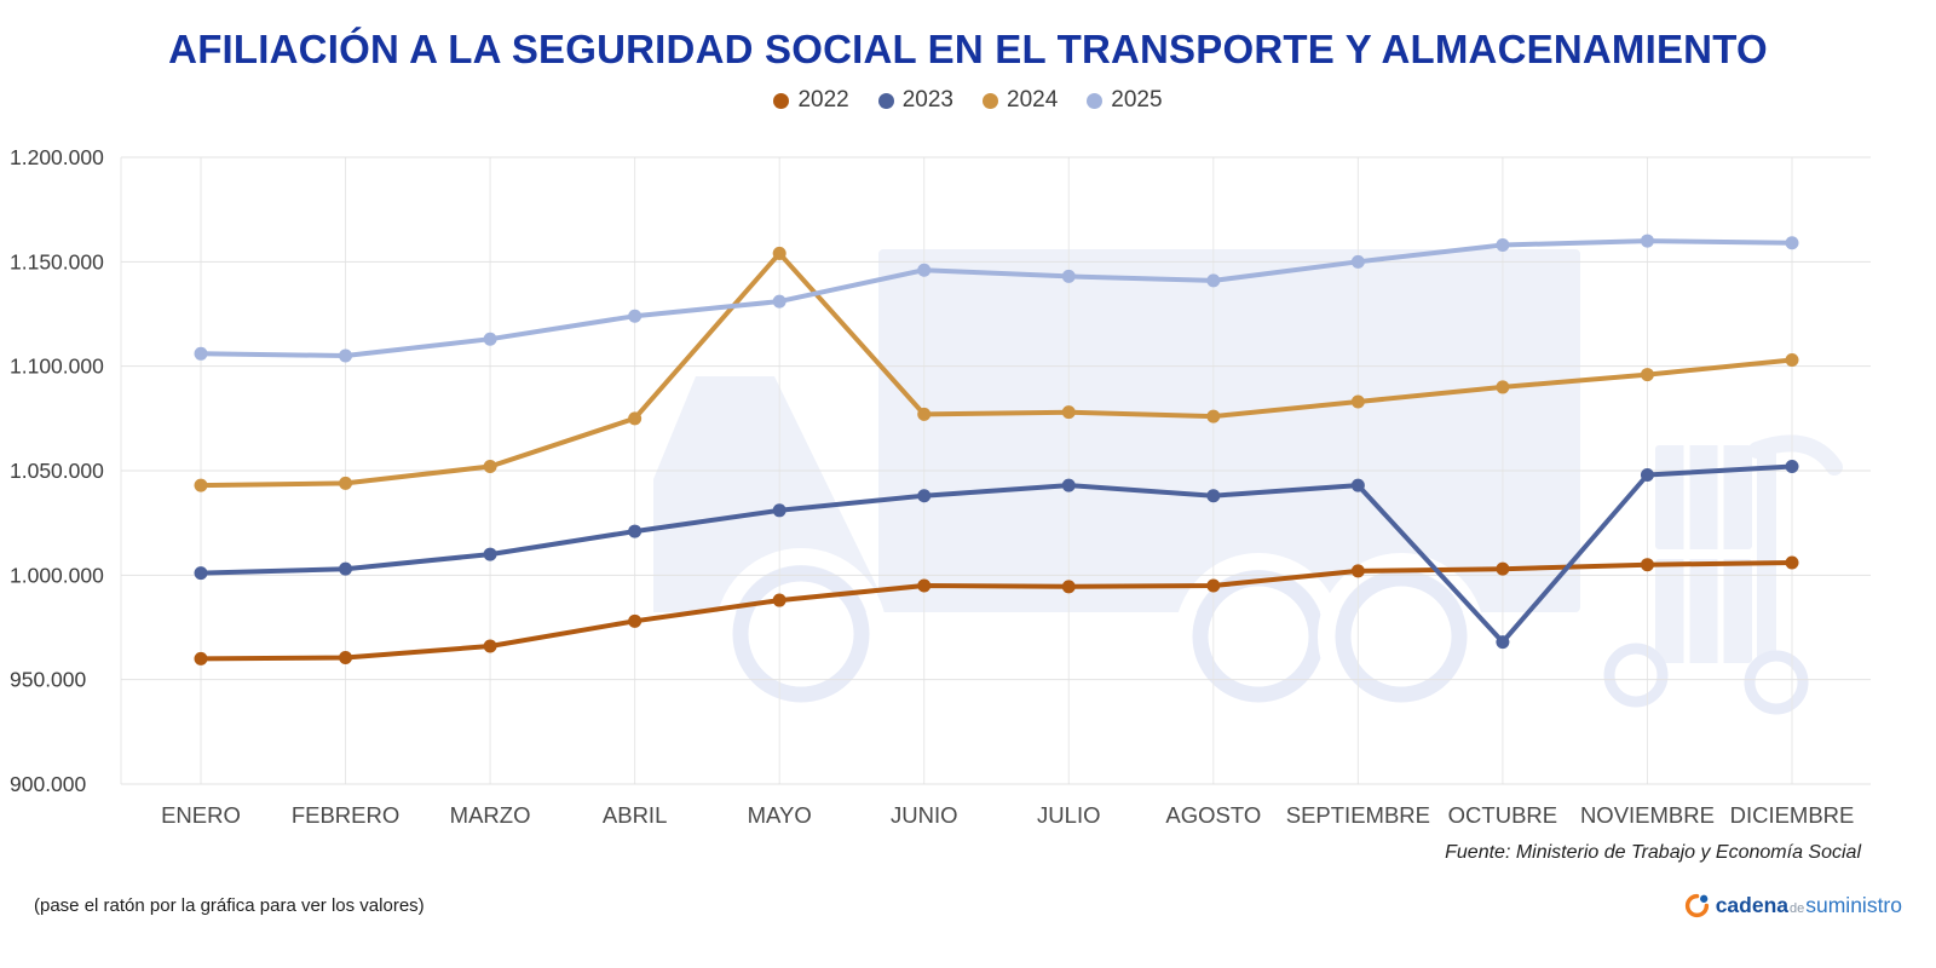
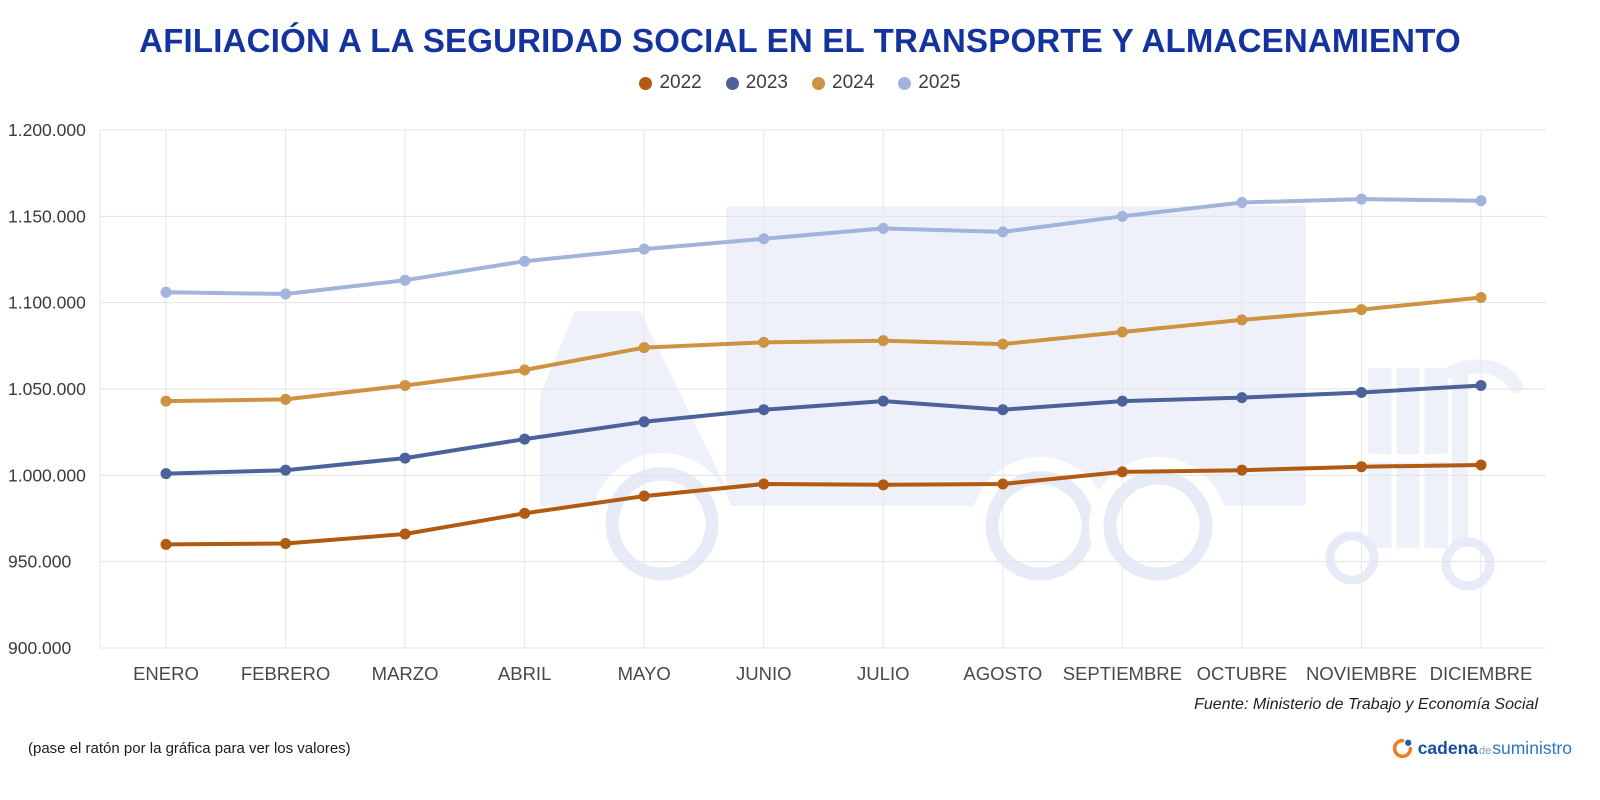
2024/ABRIL: 1075000 -> 1061000
2024/MAYO: 1154000 -> 1074000
2025/JUNIO: 1146000 -> 1137000
2023/OCTUBRE: 968000 -> 1045000
